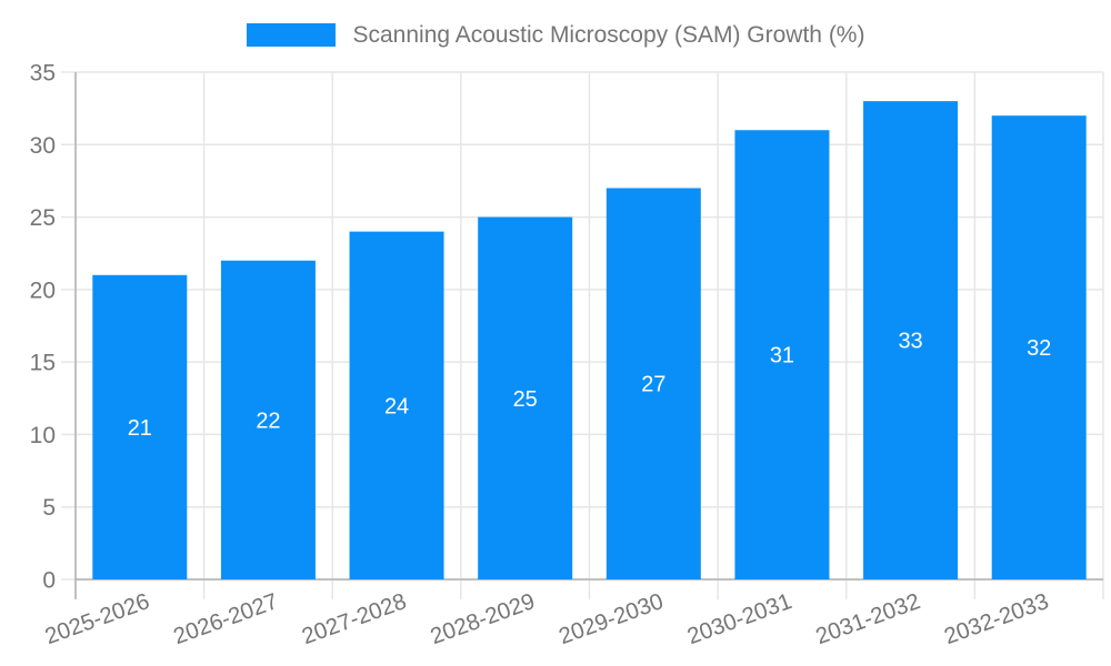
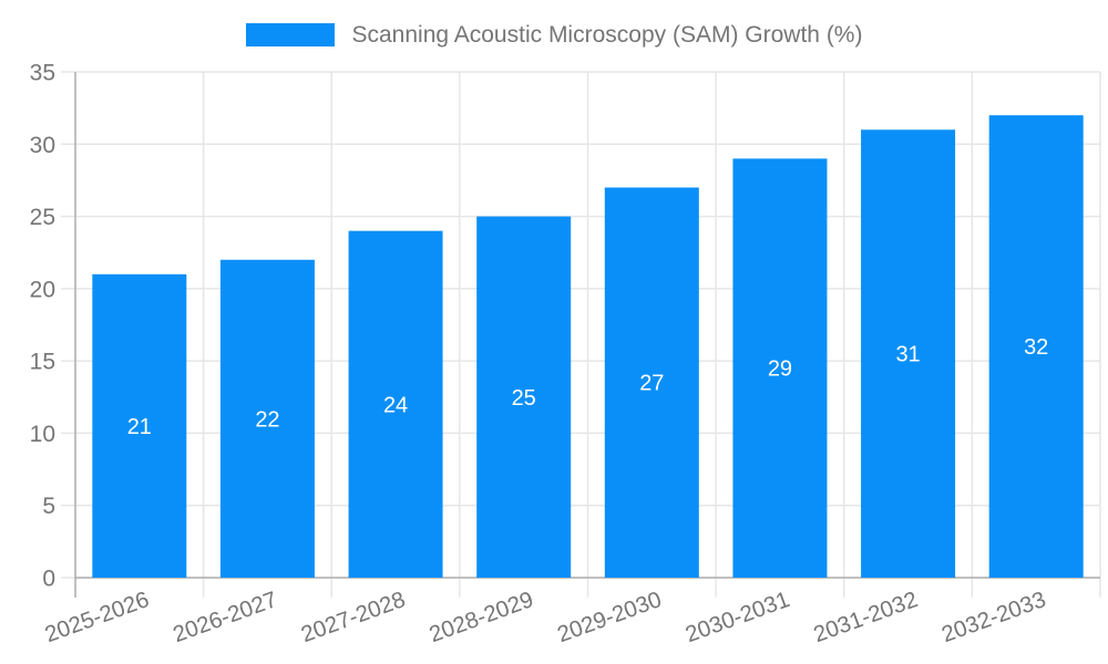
2030-2031: 31 -> 29
2031-2032: 33 -> 31
